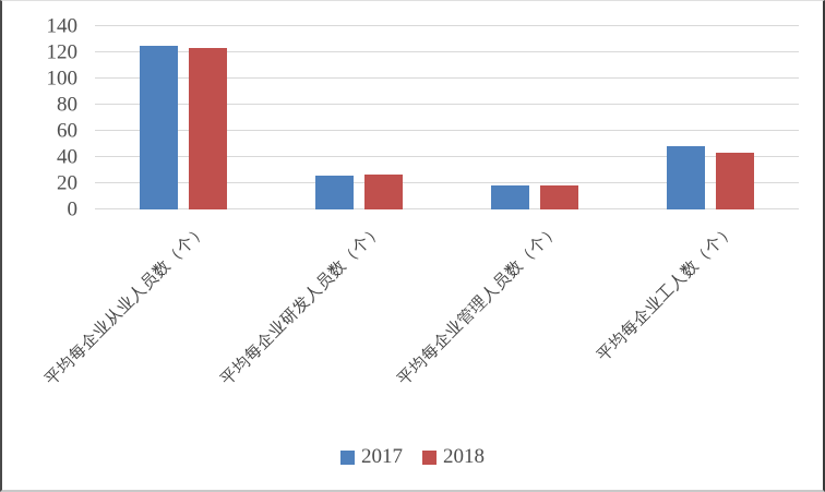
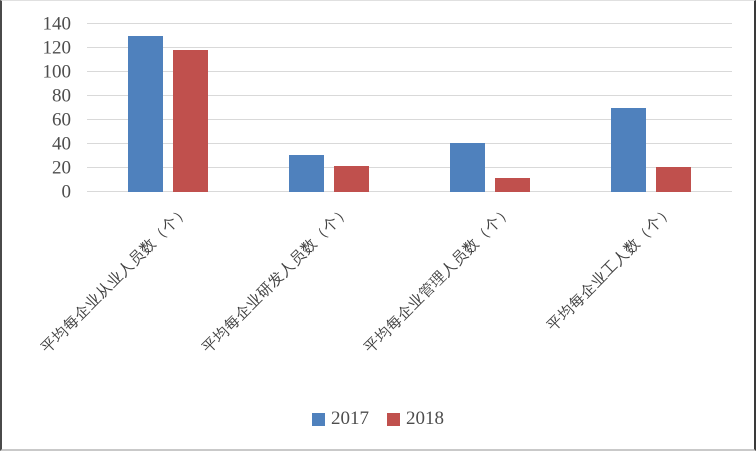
2017/平均每企业从业人员数（个）: 125 -> 130
2018/平均每企业从业人员数（个）: 123 -> 118
2017/平均每企业研发人员数（个）: 26 -> 31
2018/平均每企业研发人员数（个）: 27 -> 22
2017/平均每企业管理人员数（个）: 18 -> 41
2018/平均每企业管理人员数（个）: 18 -> 12
2017/平均每企业工人数（个）: 48 -> 70
2018/平均每企业工人数（个）: 43 -> 21
